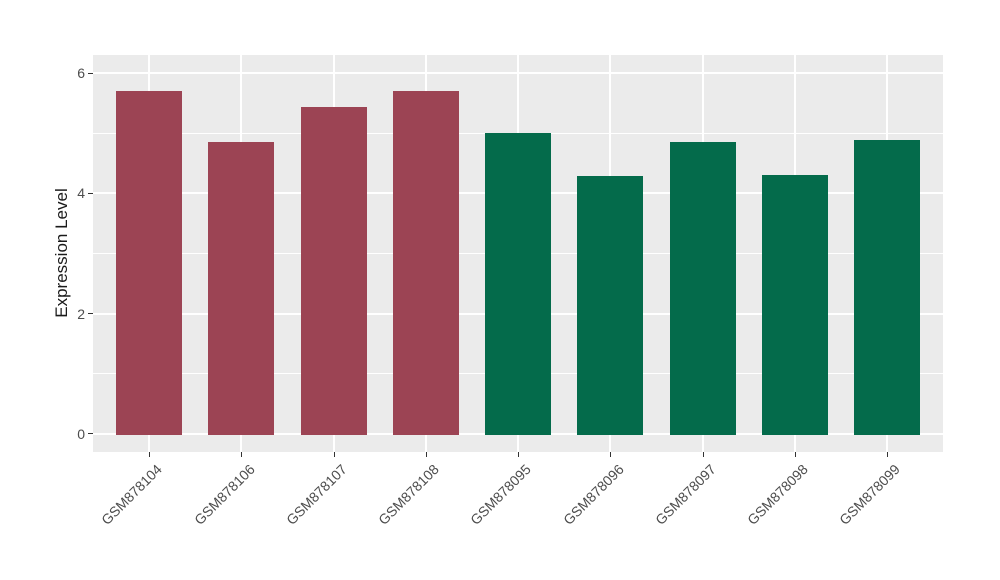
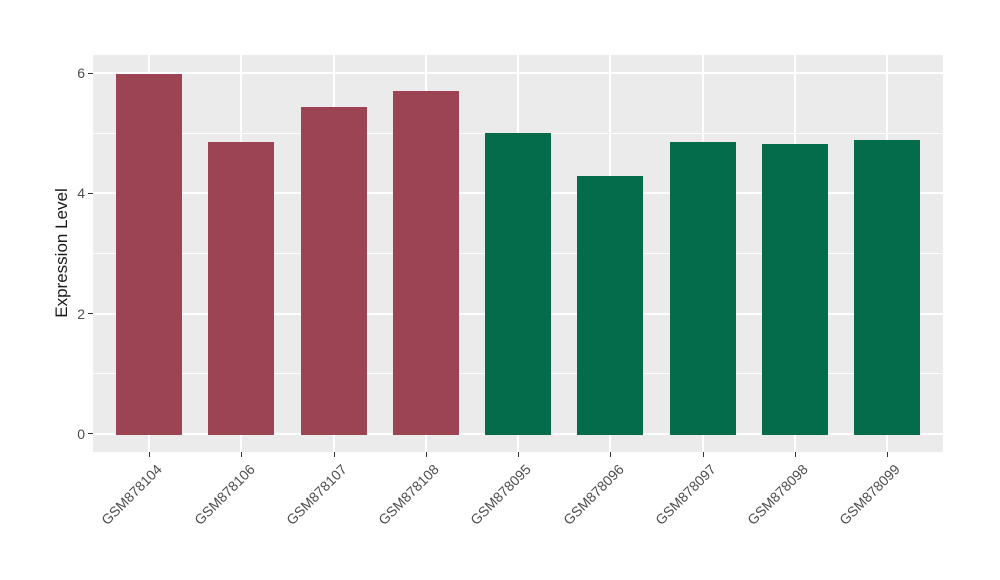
GSM878104: 5.7 -> 6.0
GSM878098: 4.3 -> 4.8
